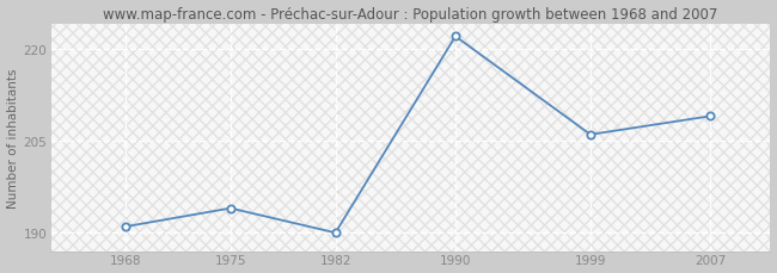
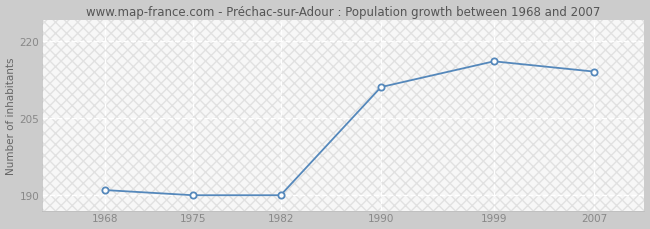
1975: 194 -> 190
1990: 222 -> 211
1999: 206 -> 216
2007: 209 -> 214
